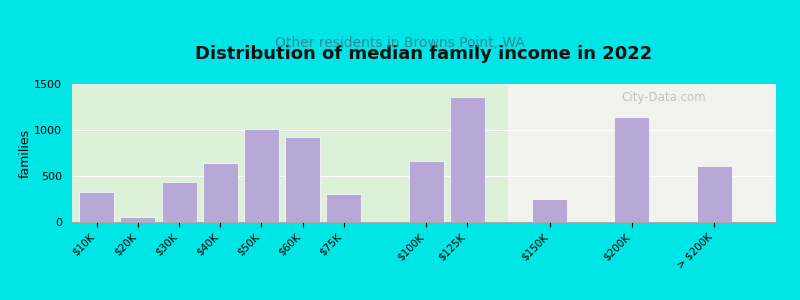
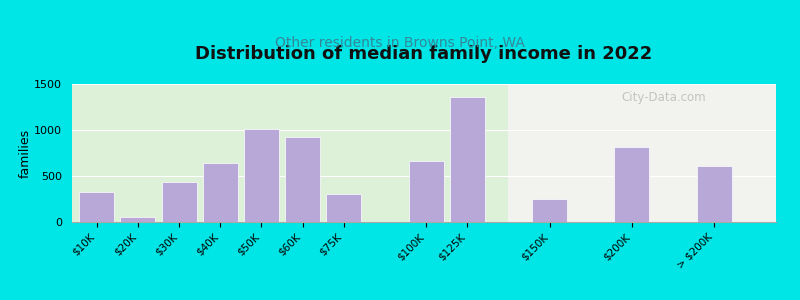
$200K: 1140 -> 820
